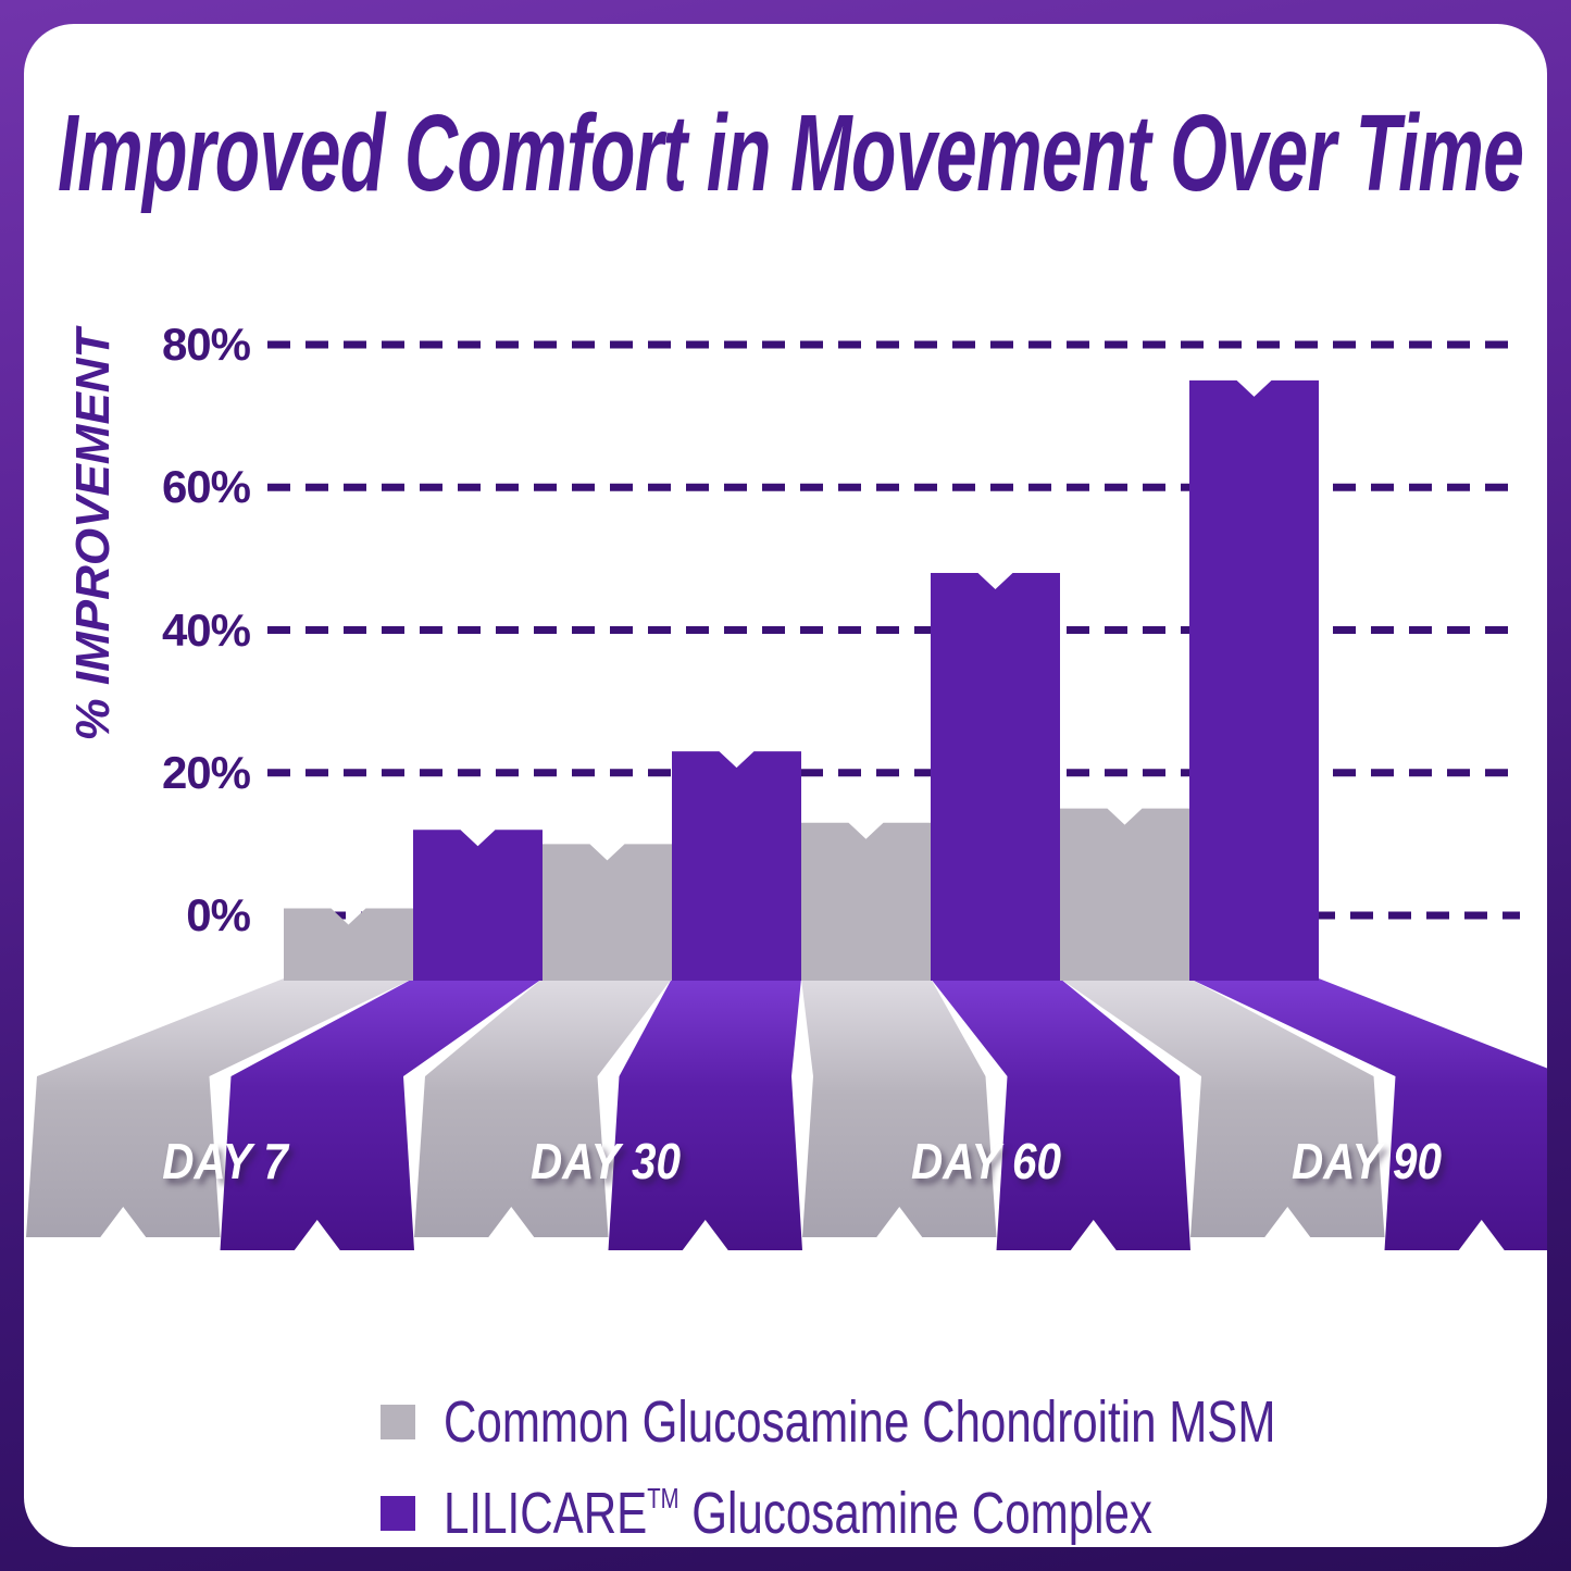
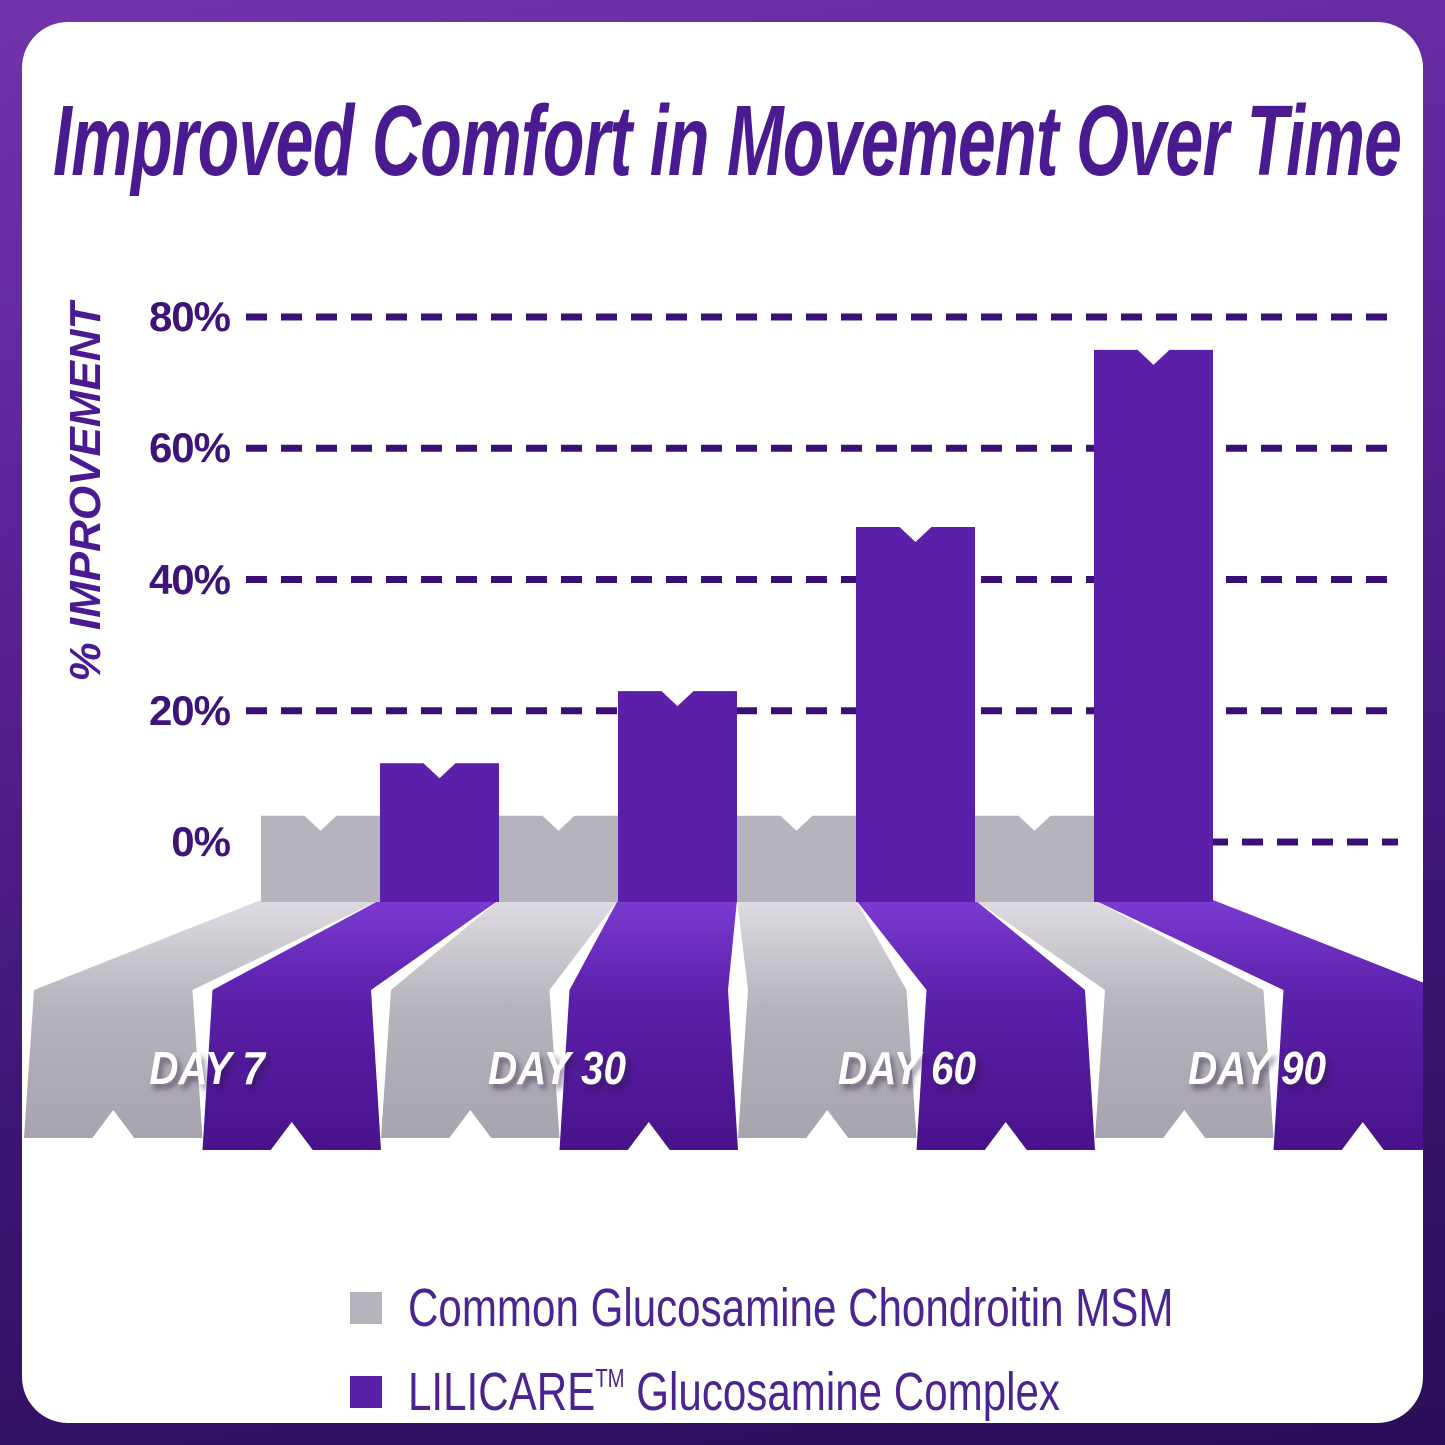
Common Glucosamine Chondroitin MSM/DAY 7: 1% -> 4%
Common Glucosamine Chondroitin MSM/DAY 30: 10% -> 4%
Common Glucosamine Chondroitin MSM/DAY 60: 13% -> 4%
Common Glucosamine Chondroitin MSM/DAY 90: 15% -> 4%
